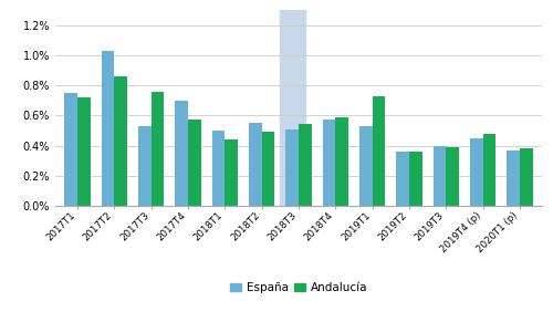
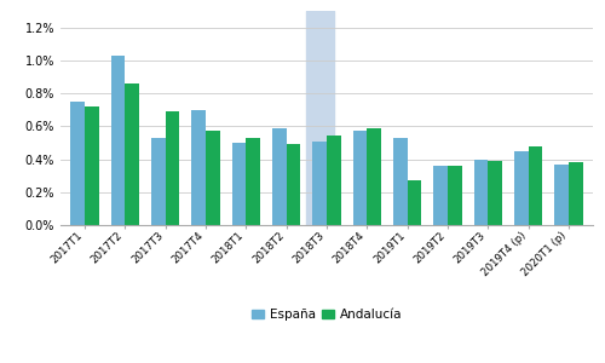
Andalucía/2017T3: 0.76% -> 0.69%
Andalucía/2018T1: 0.44% -> 0.53%
España/2018T2: 0.55% -> 0.59%
Andalucía/2019T1: 0.73% -> 0.27%
